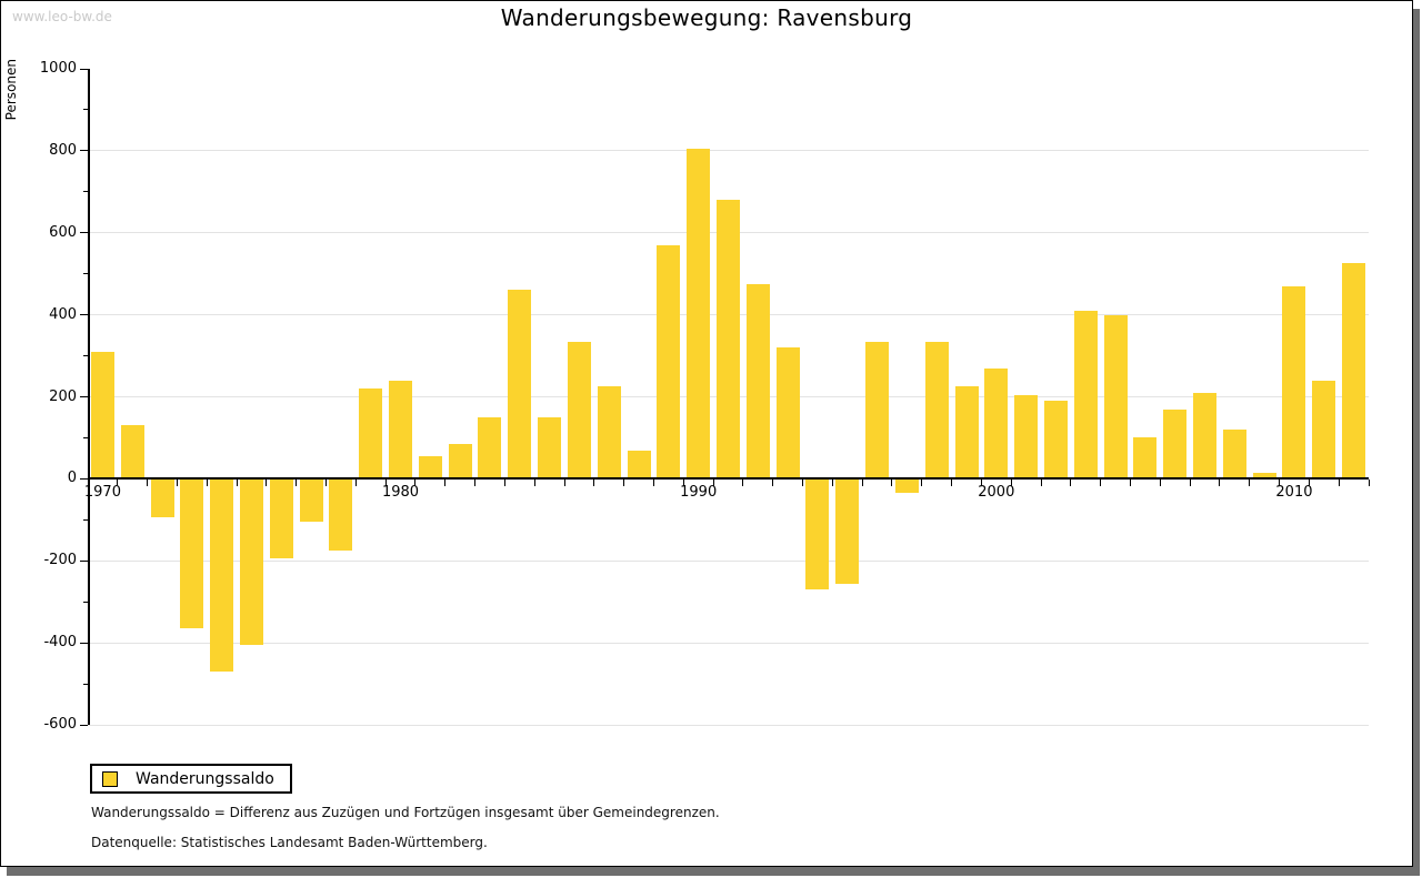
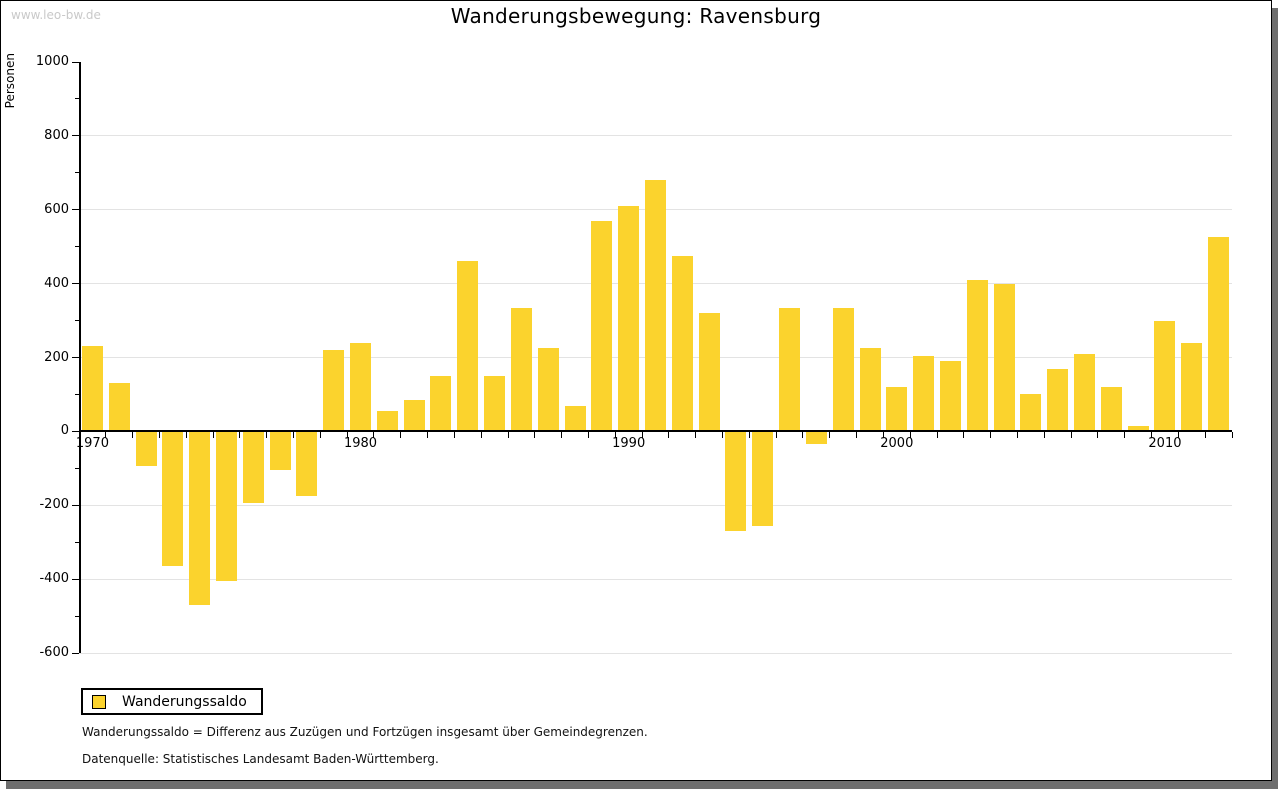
1970: 310 -> 230
1990: 800 -> 610
2000: 270 -> 120
2010: 470 -> 300
